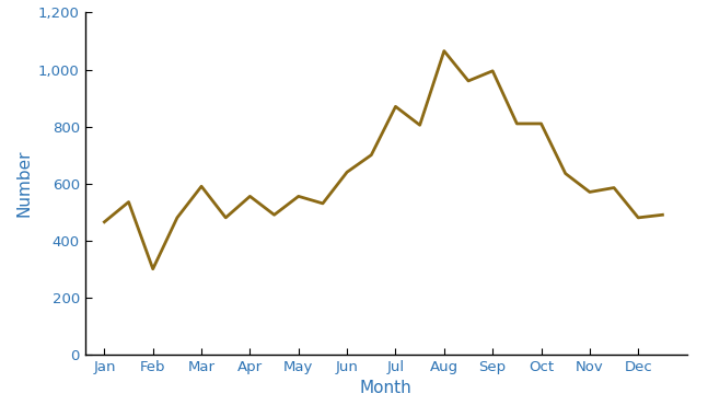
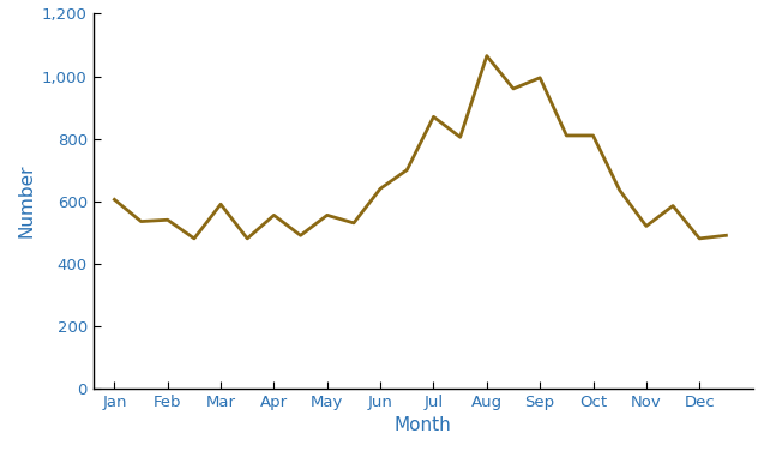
Jan: 465 -> 605
Feb: 300 -> 540
Nov: 570 -> 520
